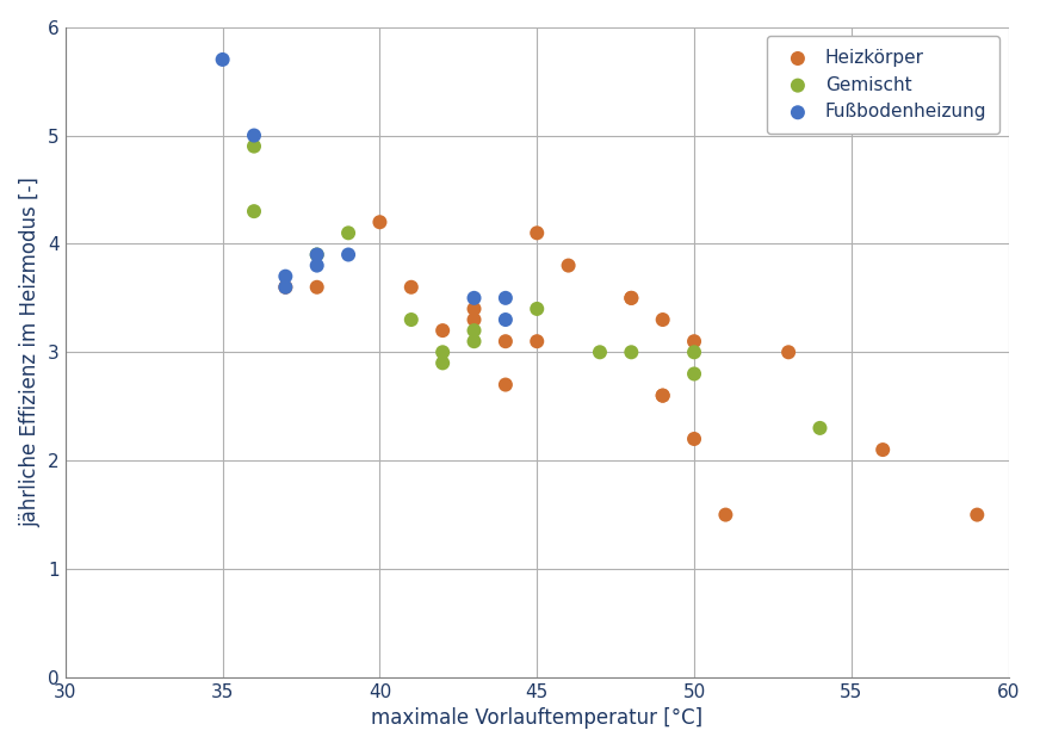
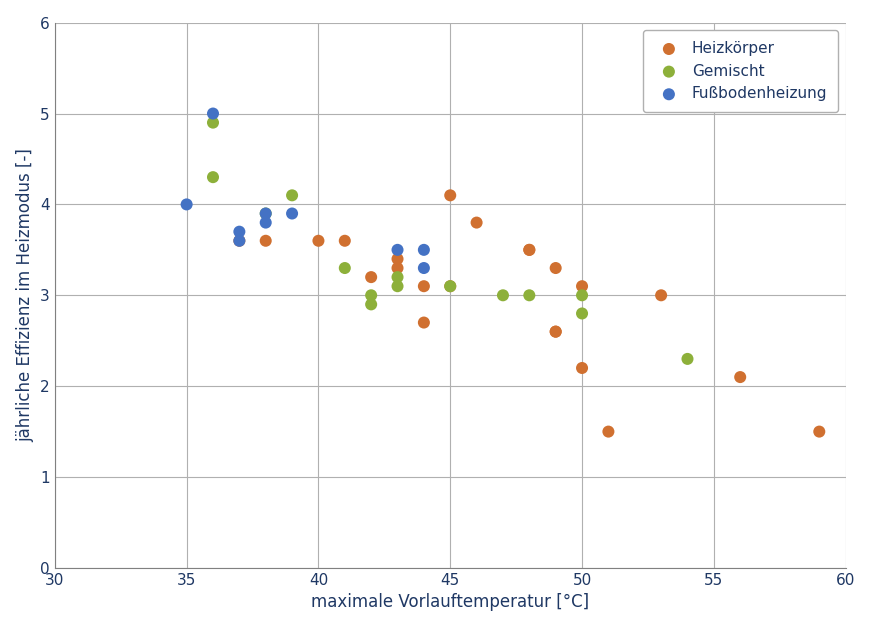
Fußbodenheizung/35: 5.7 -> 4.0
Heizkörper/40: 4.2 -> 3.6
Gemischt/45: 3.4 -> 3.1
